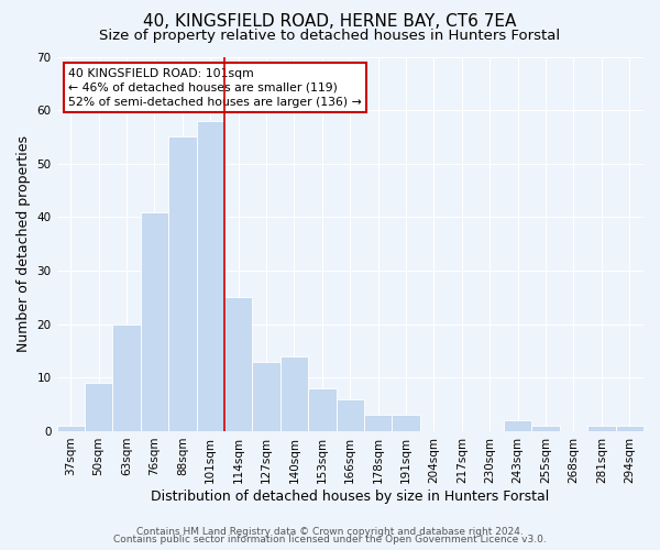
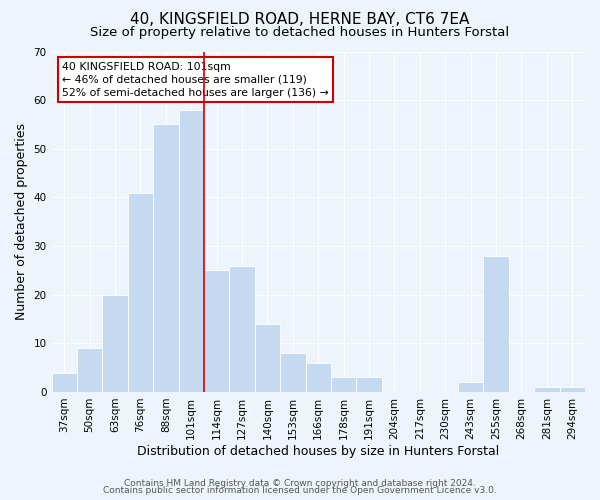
37sqm: 1 -> 4
127sqm: 13 -> 26
255sqm: 1 -> 28
